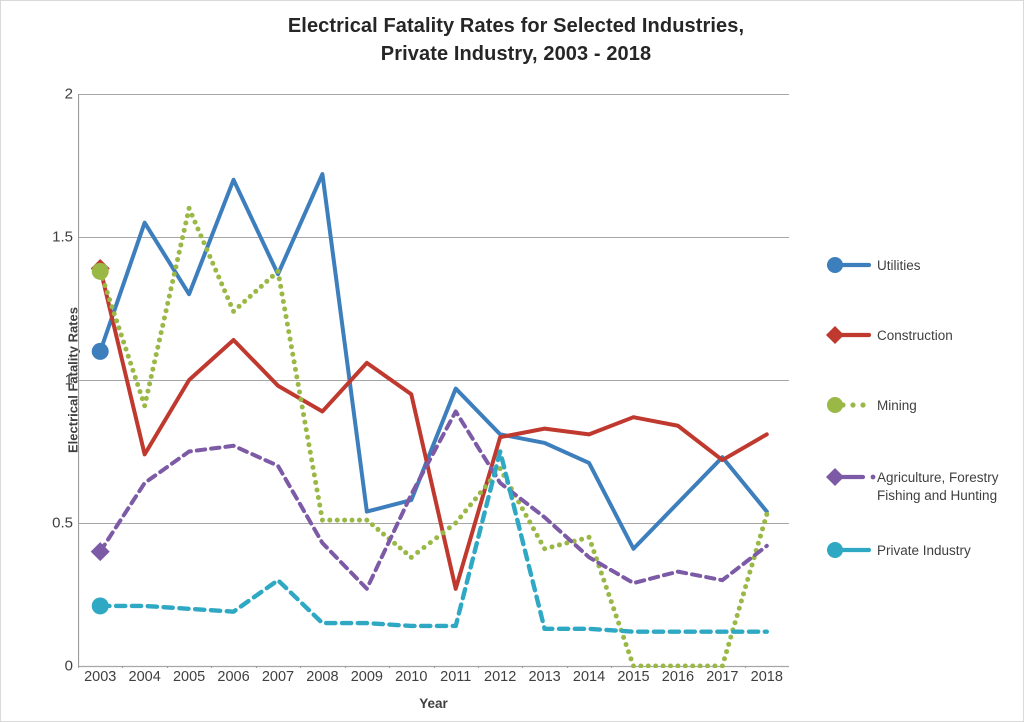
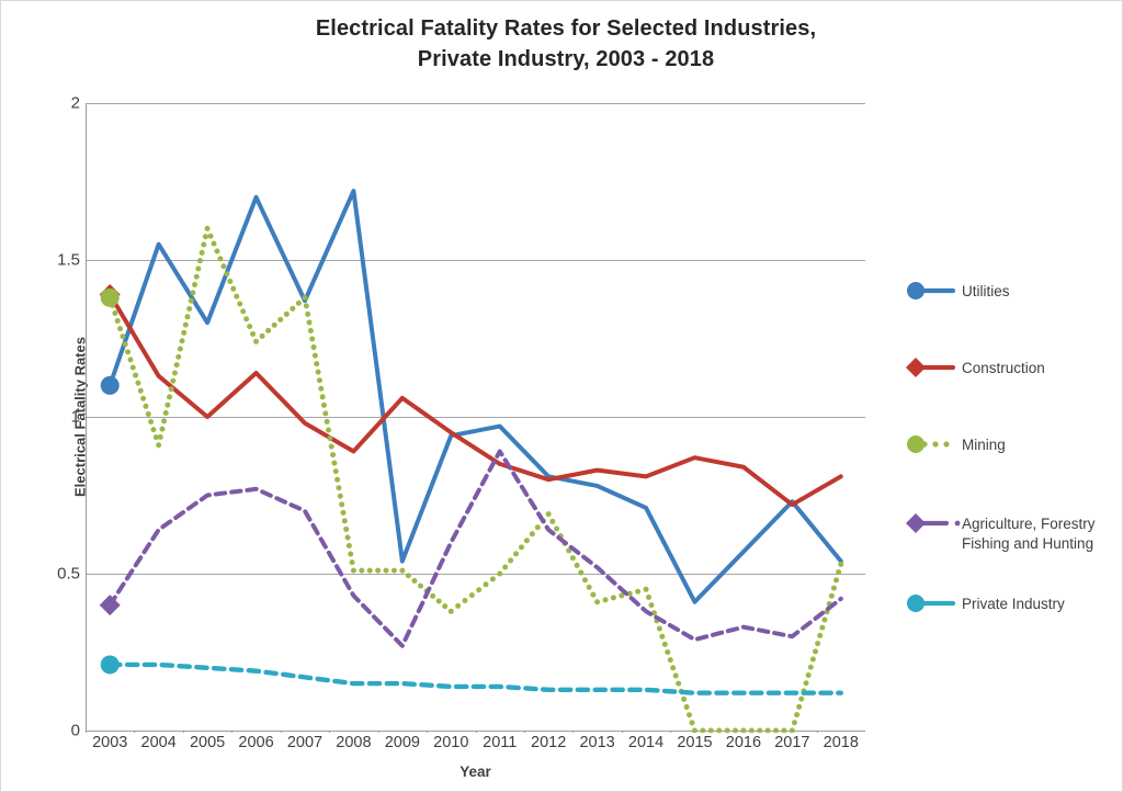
Construction/2004: 0.74 -> 1.13
Private Industry/2007: 0.30 -> 0.17
Utilities/2010: 0.58 -> 0.94
Construction/2011: 0.27 -> 0.85
Private Industry/2012: 0.75 -> 0.13
